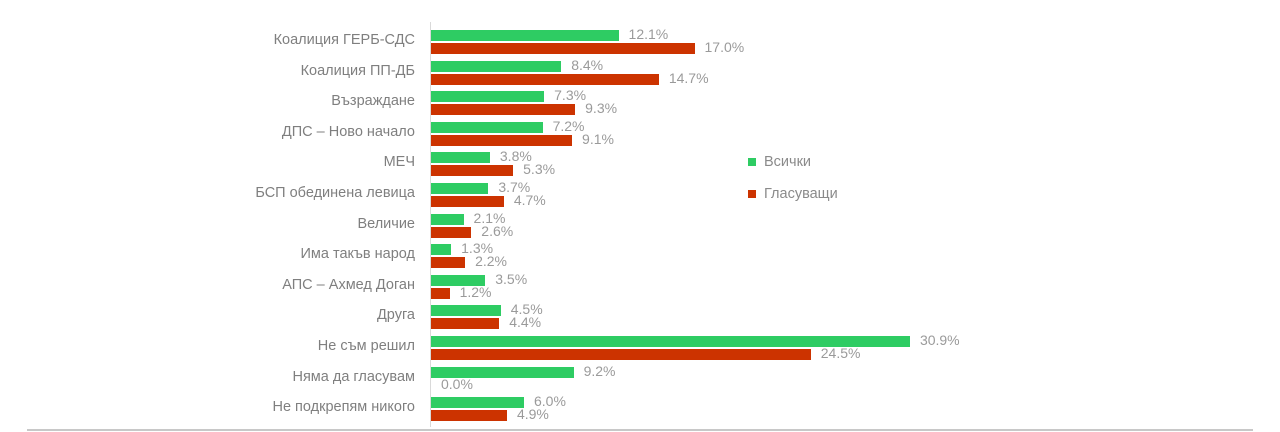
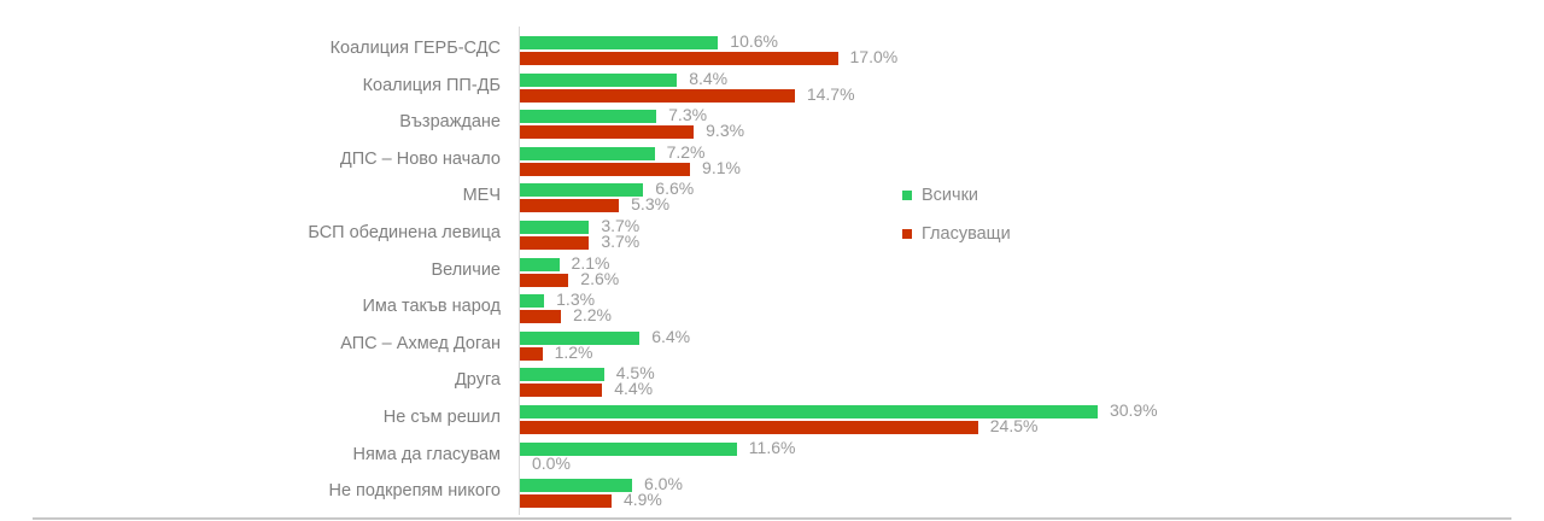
Всички/Коалиция ГЕРБ-СДС: 12.1% -> 10.6%
Всички/МЕЧ: 3.8% -> 6.6%
Гласуващи/БСП обединена левица: 4.7% -> 3.7%
Всички/АПС – Ахмед Доган: 3.5% -> 6.4%
Всички/Няма да гласувам: 9.2% -> 11.6%
